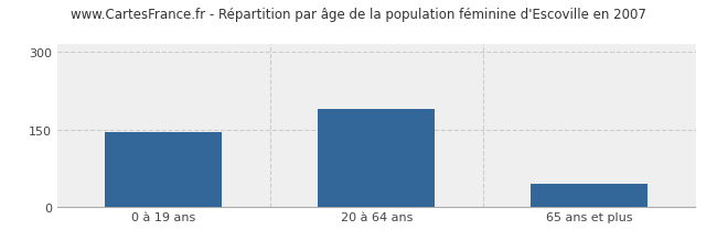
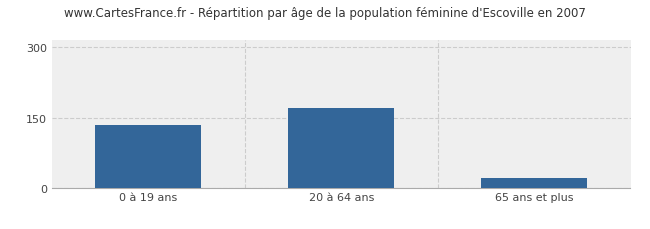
0 à 19 ans: 145 -> 133
20 à 64 ans: 190 -> 170
65 ans et plus: 45 -> 20
